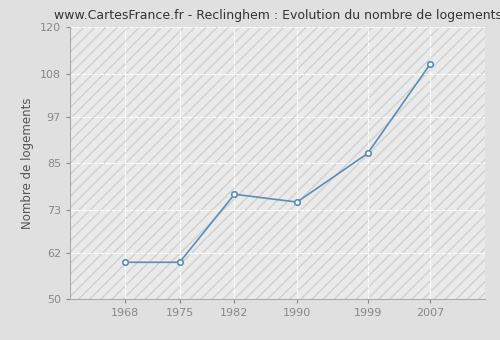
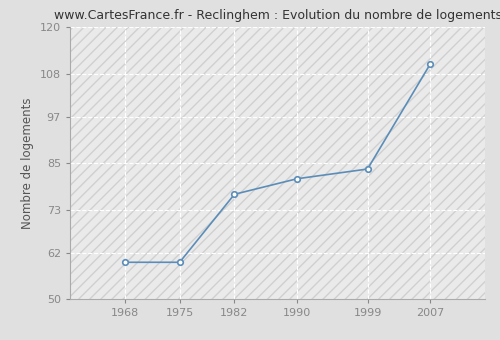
1990: 75.0 -> 81.0
1999: 87.5 -> 83.5
